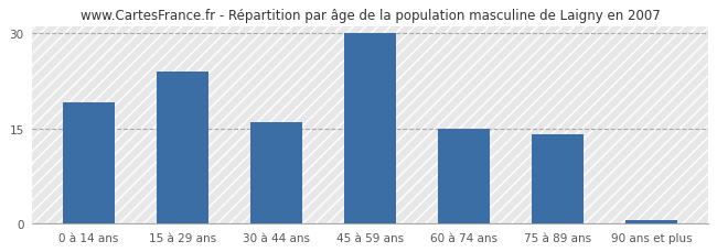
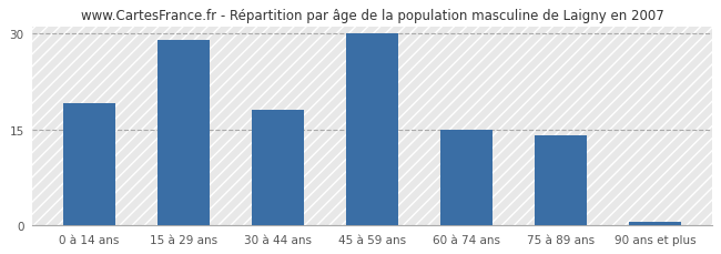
15 à 29 ans: 24.0 -> 29.0
30 à 44 ans: 16.0 -> 18.0
